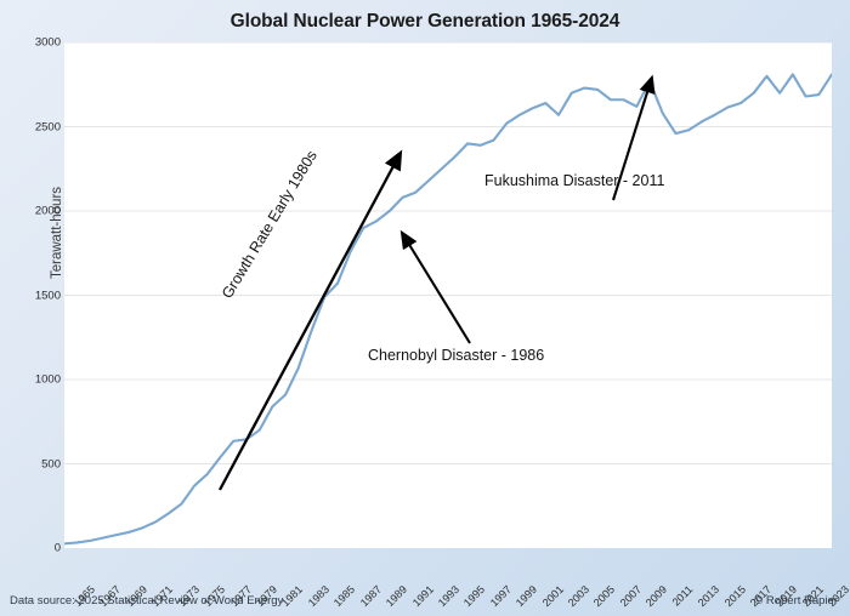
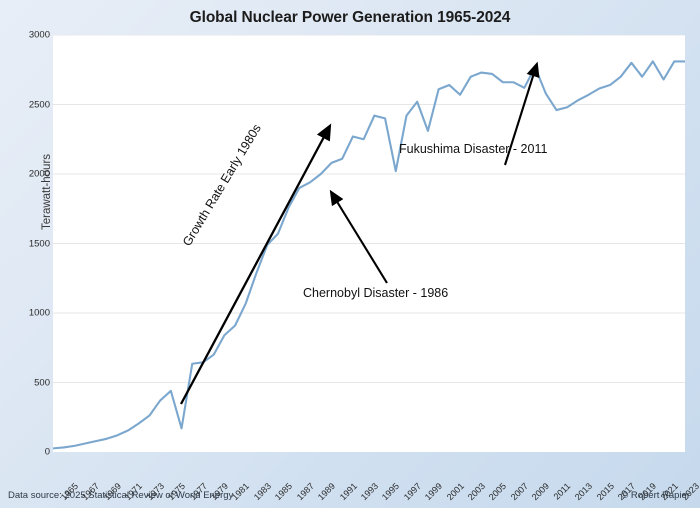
1977: 540 -> 170
1993: 2180 -> 2270
1995: 2320 -> 2420
1997: 2390 -> 2020
2000: 2570 -> 2310
2023: 2690 -> 2810
